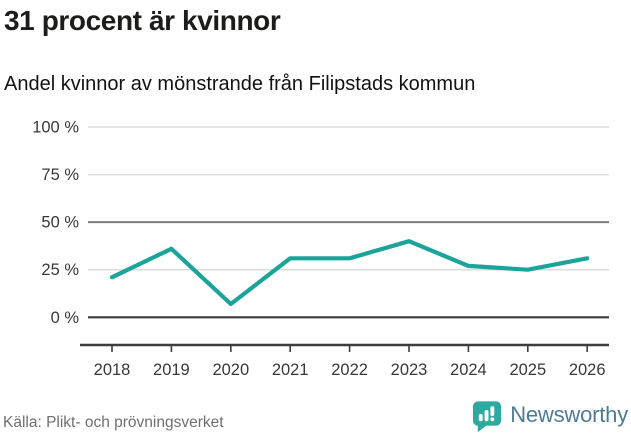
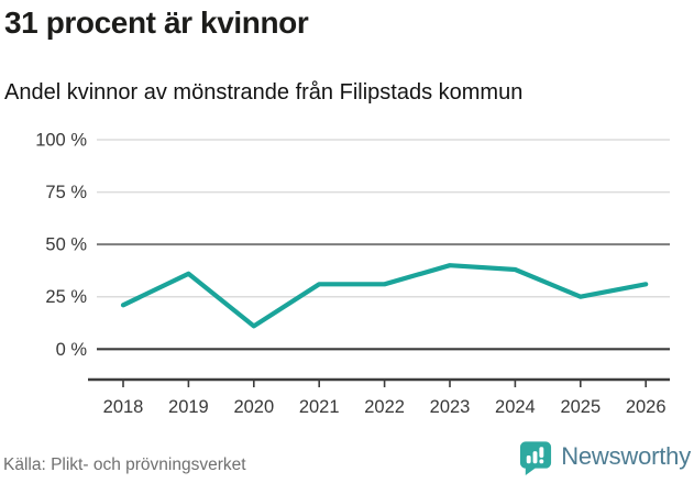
2020: 7% -> 11%
2024: 27% -> 38%
